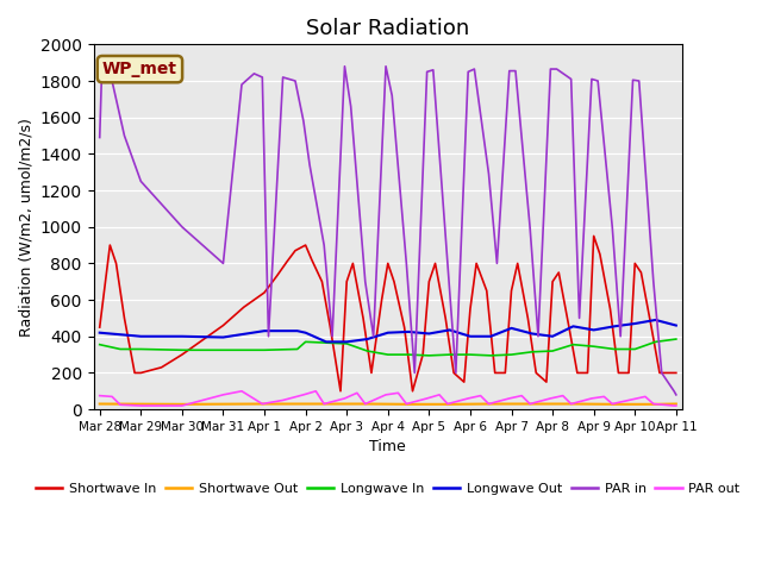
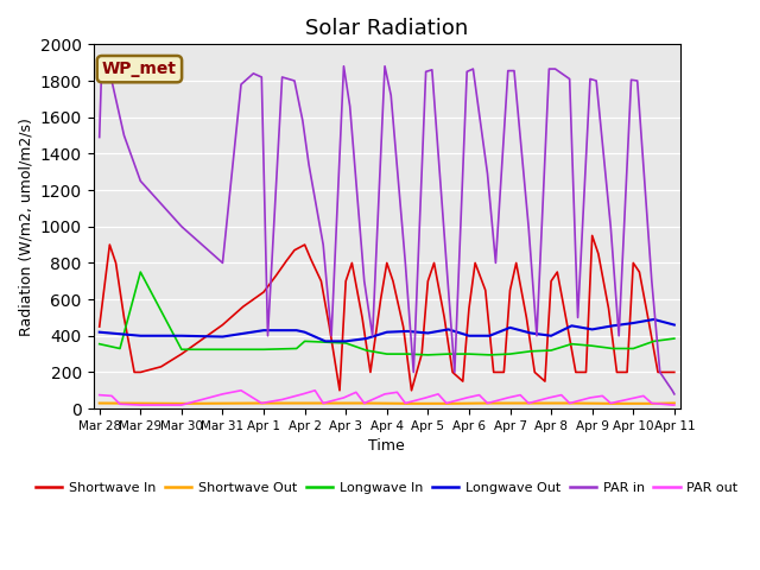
Longwave In/Mar 29: 330 -> 750
